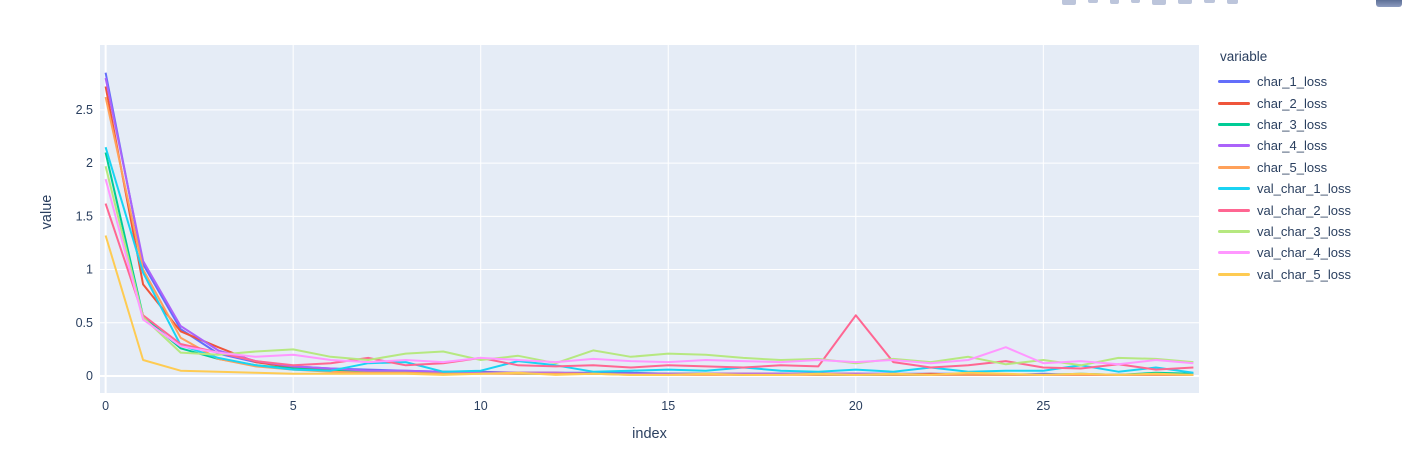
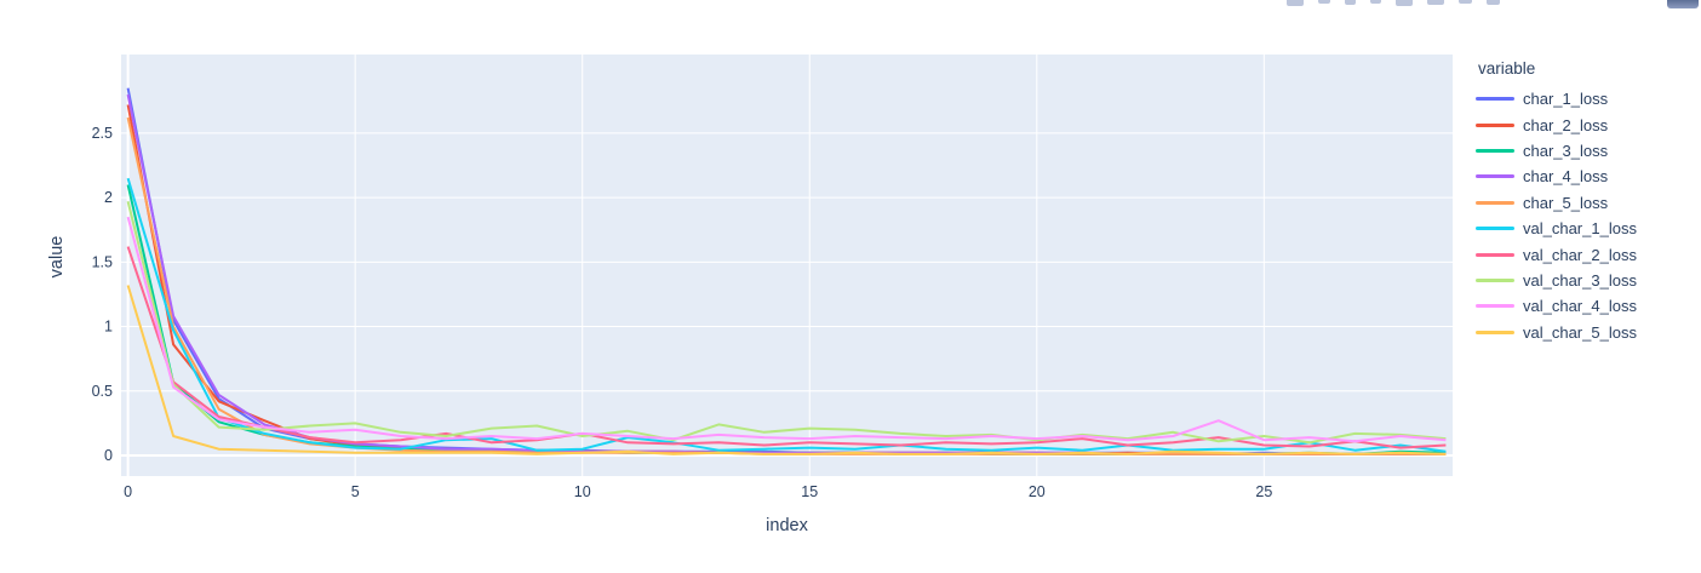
val_char_2_loss/20: 0.57 -> 0.10
